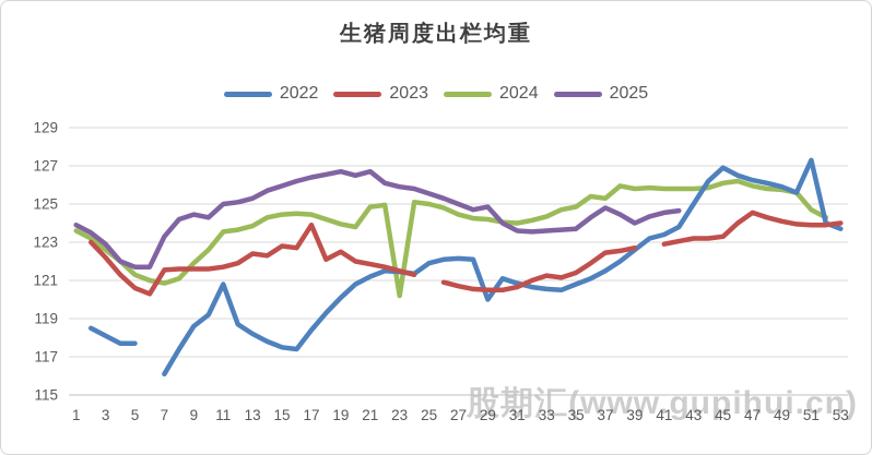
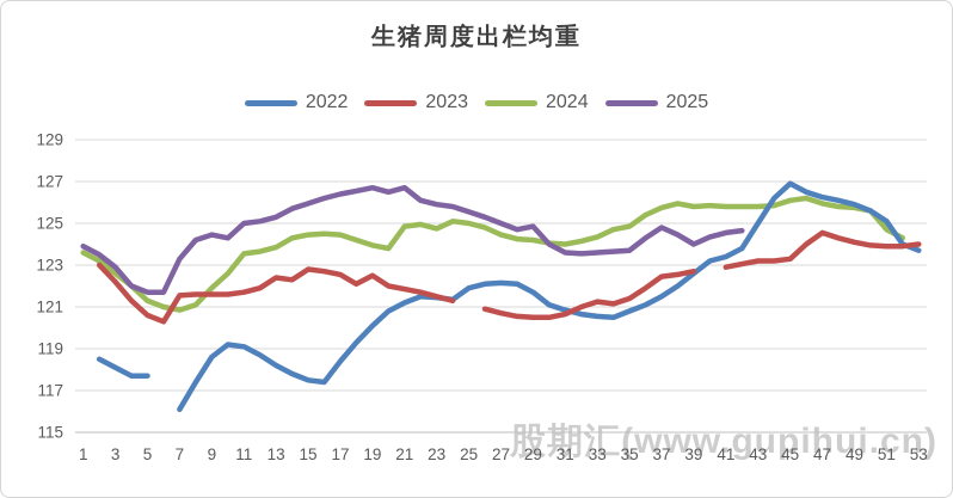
2022/11: 120.8 -> 119.1
2023/17: 123.9 -> 122.5
2024/23: 120.2 -> 124.8
2022/29: 120.0 -> 121.7
2024/37: 125.3 -> 125.8
2022/51: 127.3 -> 125.1
